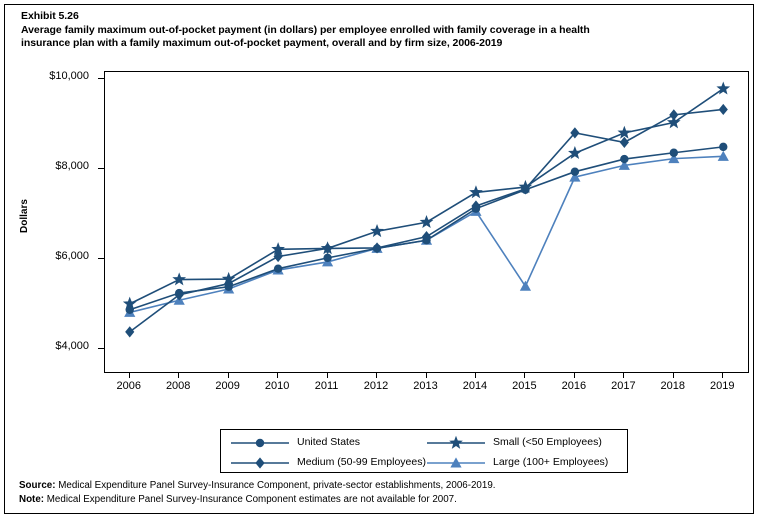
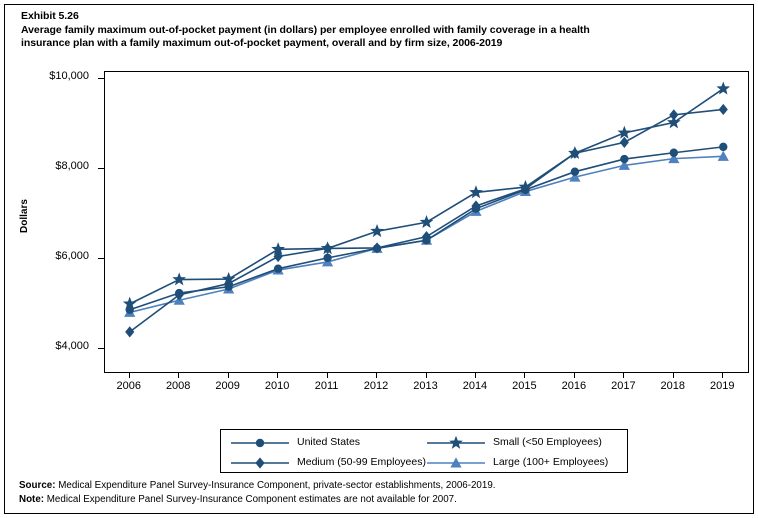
Large (100+ Employees)/2015: $5400 -> $7500
Medium (50-99 Employees)/2016: $8800 -> $8400
